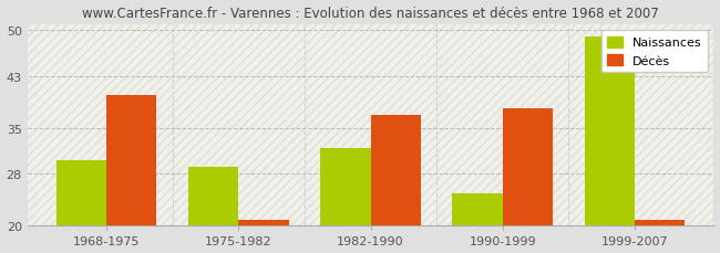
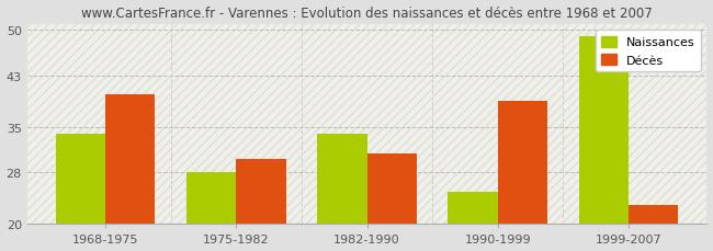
Naissances/1968-1975: 30 -> 34
Naissances/1975-1982: 29 -> 28
Décès/1975-1982: 21 -> 30
Naissances/1982-1990: 32 -> 34
Décès/1982-1990: 37 -> 31
Décès/1990-1999: 38 -> 39
Décès/1999-2007: 21 -> 23
